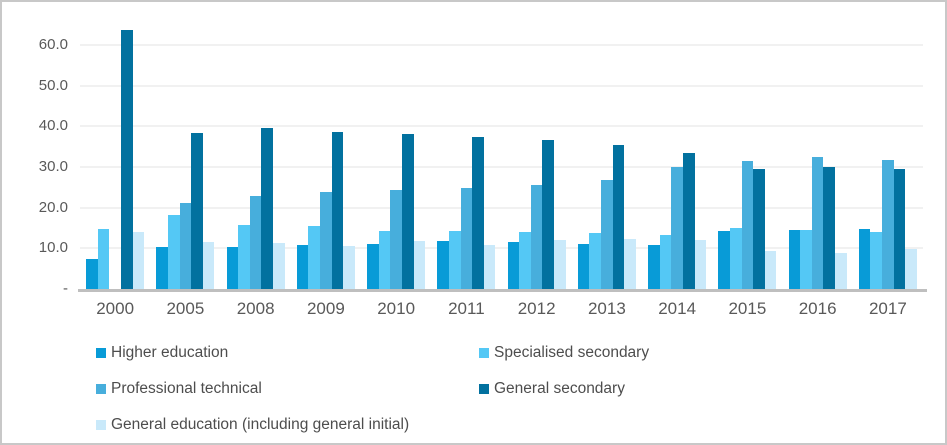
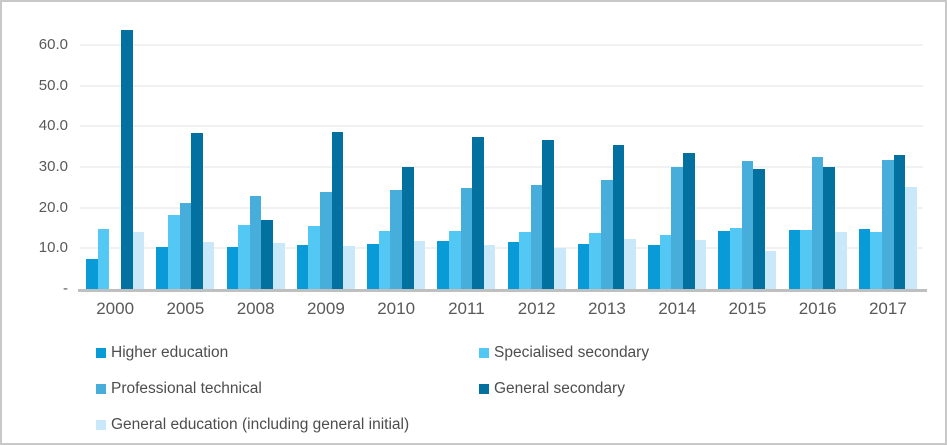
General secondary/2008: 40 -> 17
General secondary/2010: 38 -> 30
General education (including general initial)/2012: 12 -> 10
General education (including general initial)/2016: 9 -> 14
General secondary/2017: 30 -> 33
General education (including general initial)/2017: 10 -> 25
